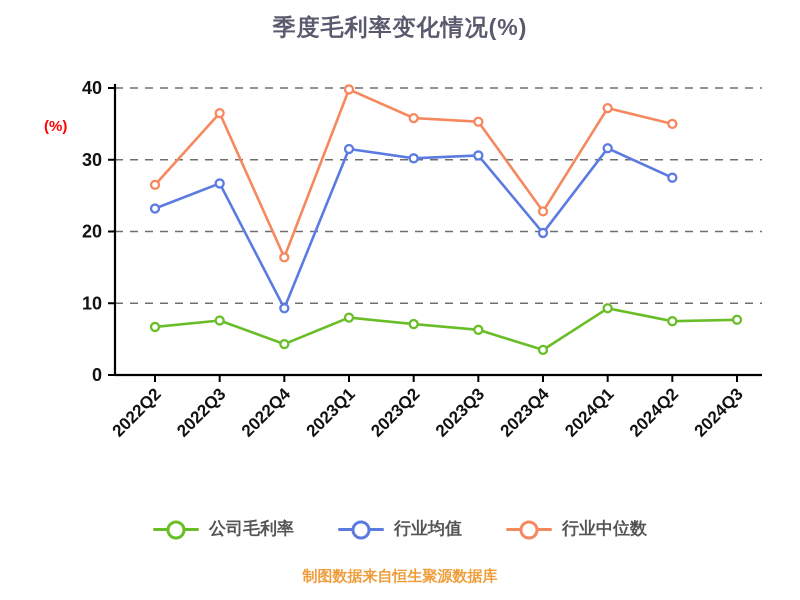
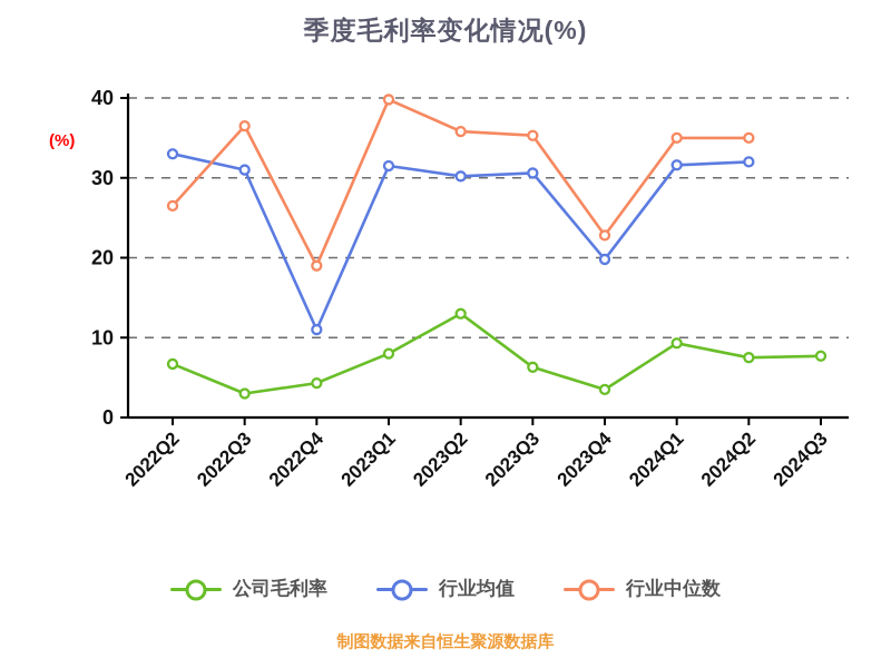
行业均值/2022Q2: 23 -> 33
公司毛利率/2022Q3: 8 -> 3
行业均值/2022Q3: 27 -> 31
行业均值/2022Q4: 9 -> 11
行业中位数/2022Q4: 16 -> 19
公司毛利率/2023Q2: 7 -> 13
行业中位数/2024Q1: 37 -> 35
行业均值/2024Q2: 28 -> 32
